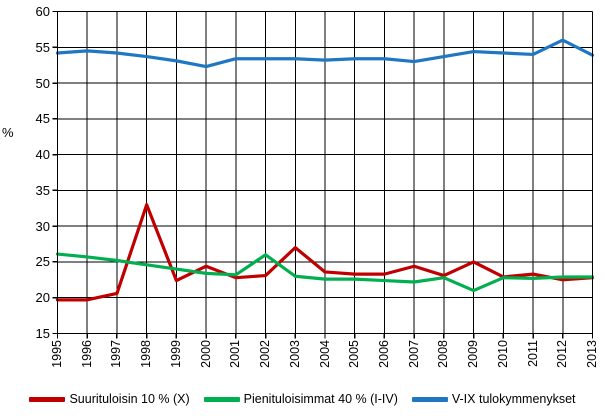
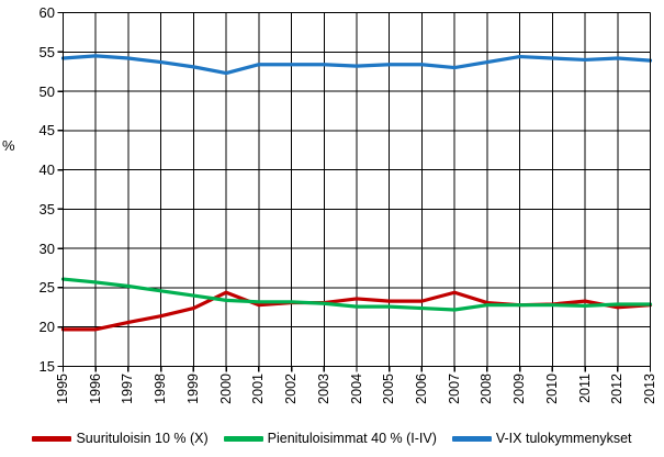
Suurituloisin 10 % (X)/1998: 33 -> 21
Pienituloisimmat 40 % (I-IV)/2002: 26 -> 23
Suurituloisin 10 % (X)/2003: 27 -> 23
Suurituloisin 10 % (X)/2009: 25 -> 23
Pienituloisimmat 40 % (I-IV)/2009: 21 -> 23
V-IX tulokymmenykset/2012: 56 -> 54
